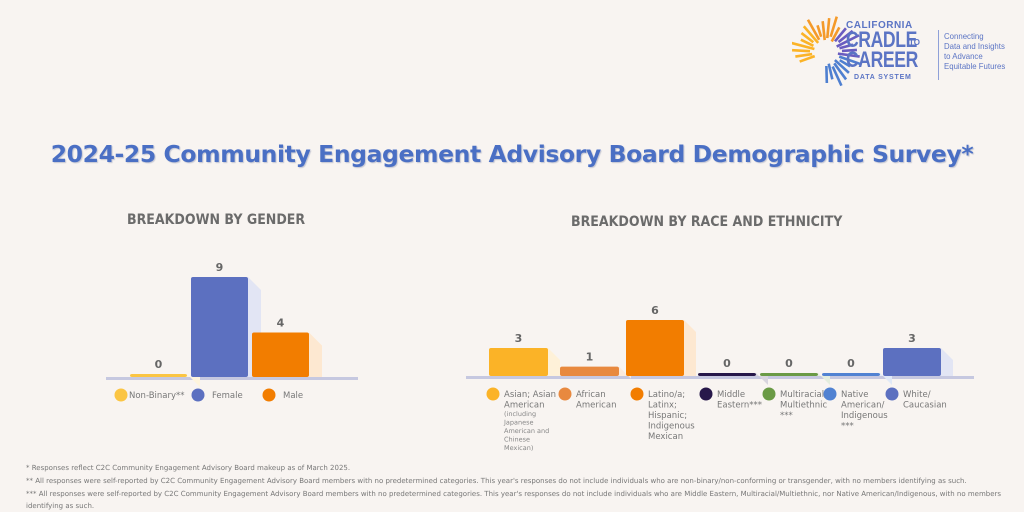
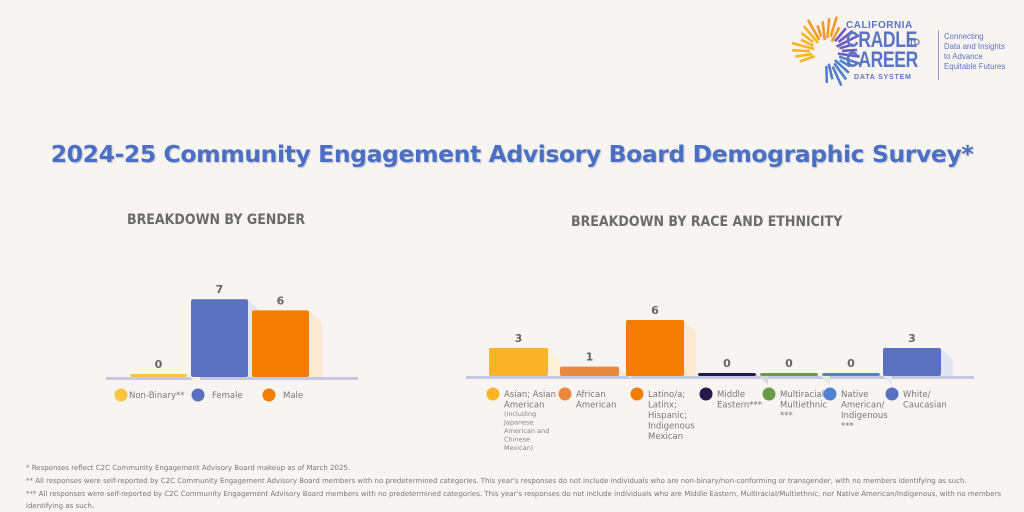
BREAKDOWN BY GENDER/Female: 9 -> 7
BREAKDOWN BY GENDER/Male: 4 -> 6
